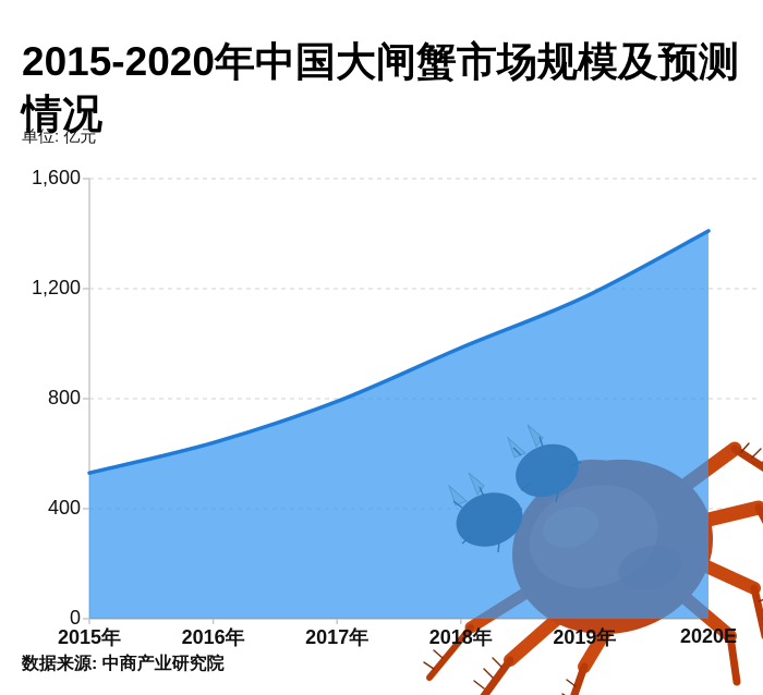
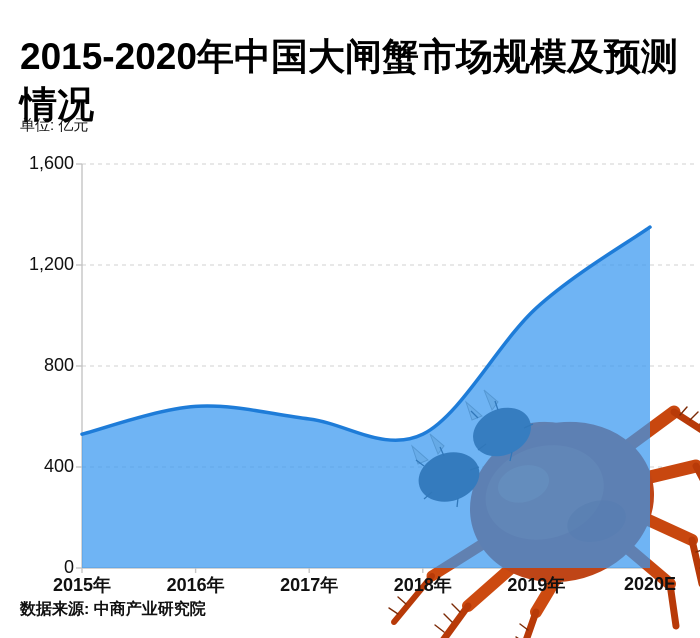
2017年: 790 -> 590
2018年: 980 -> 530
2019年: 1170 -> 1030
2020E: 1410 -> 1350
